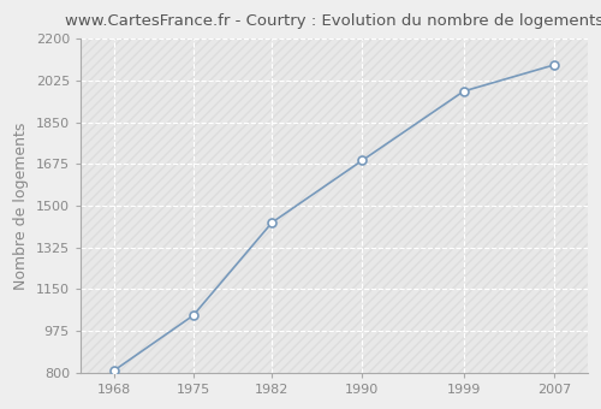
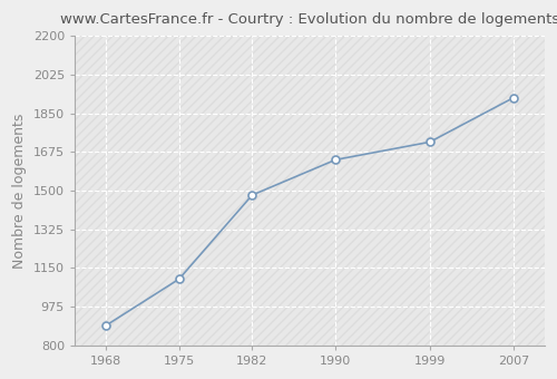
1968: 810 -> 890
1975: 1040 -> 1100
1982: 1430 -> 1480
1990: 1690 -> 1640
1999: 1980 -> 1720
2007: 2090 -> 1920
